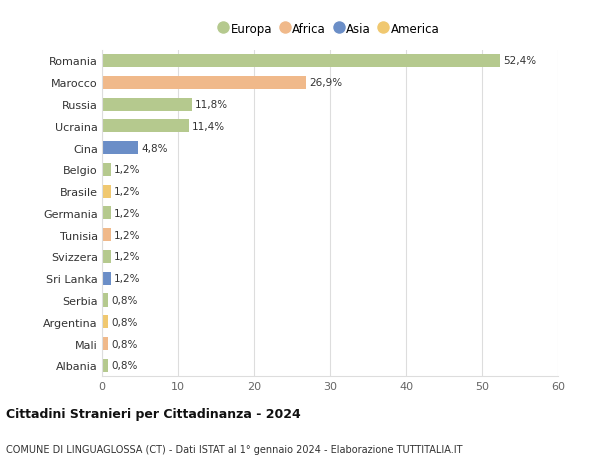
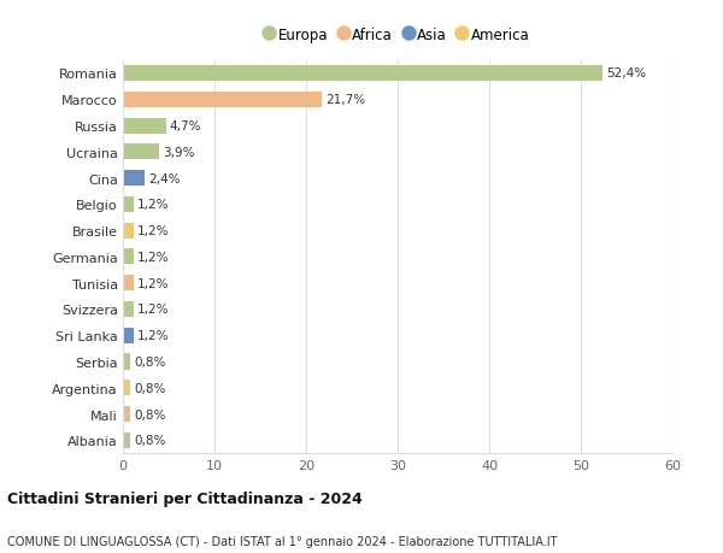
Marocco: 26,9% -> 21,7%
Russia: 11,8% -> 4,7%
Ucraina: 11,4% -> 3,9%
Cina: 4,8% -> 2,4%
